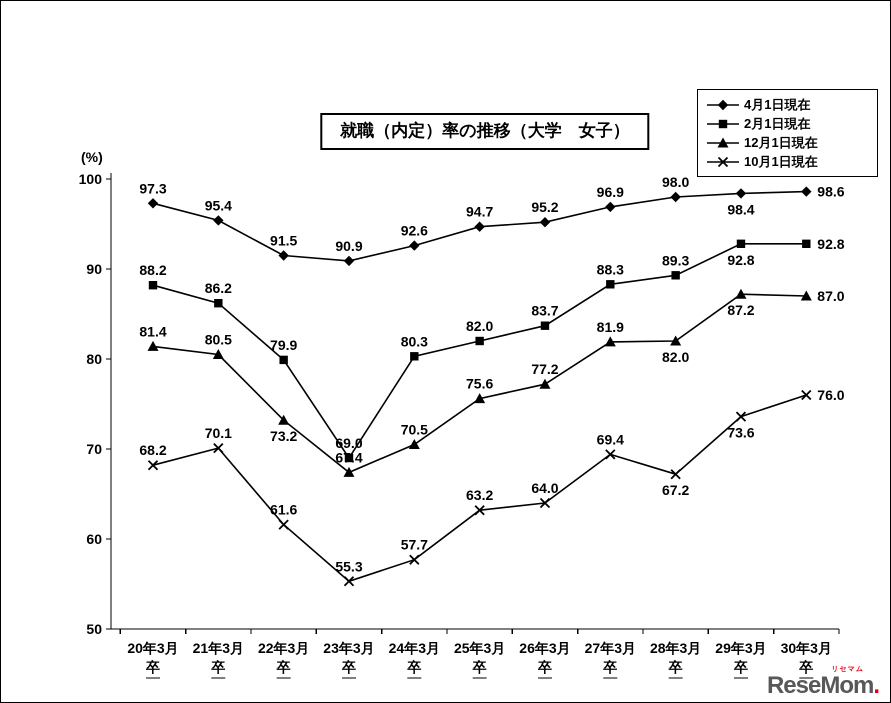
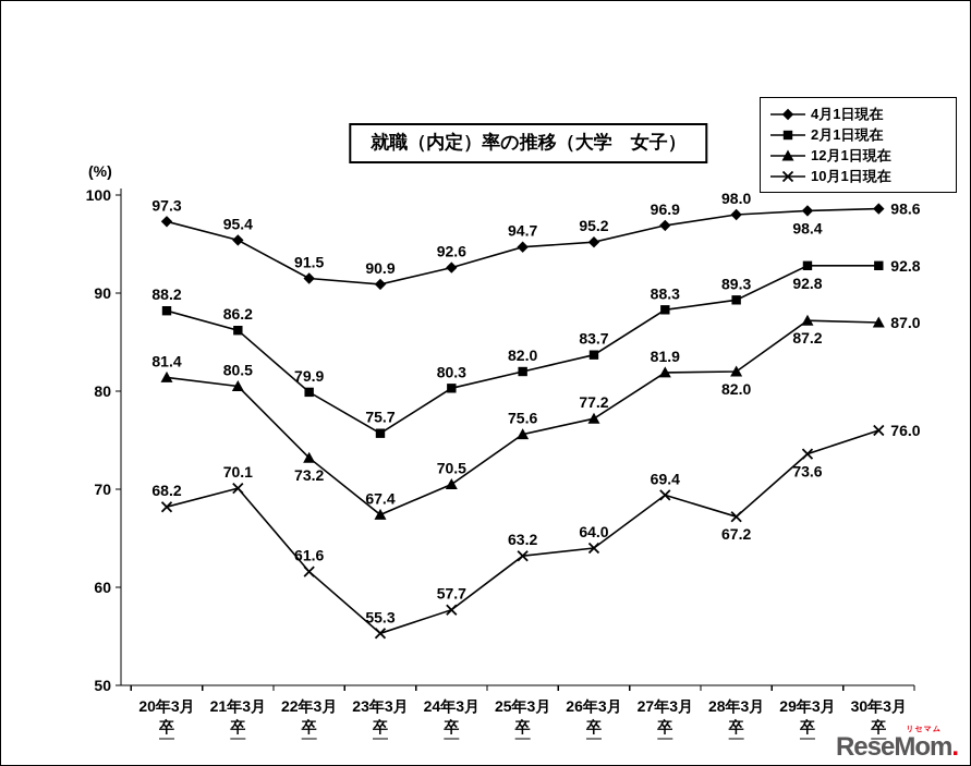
2月1日現在/23年3月: 69.0 -> 75.7
